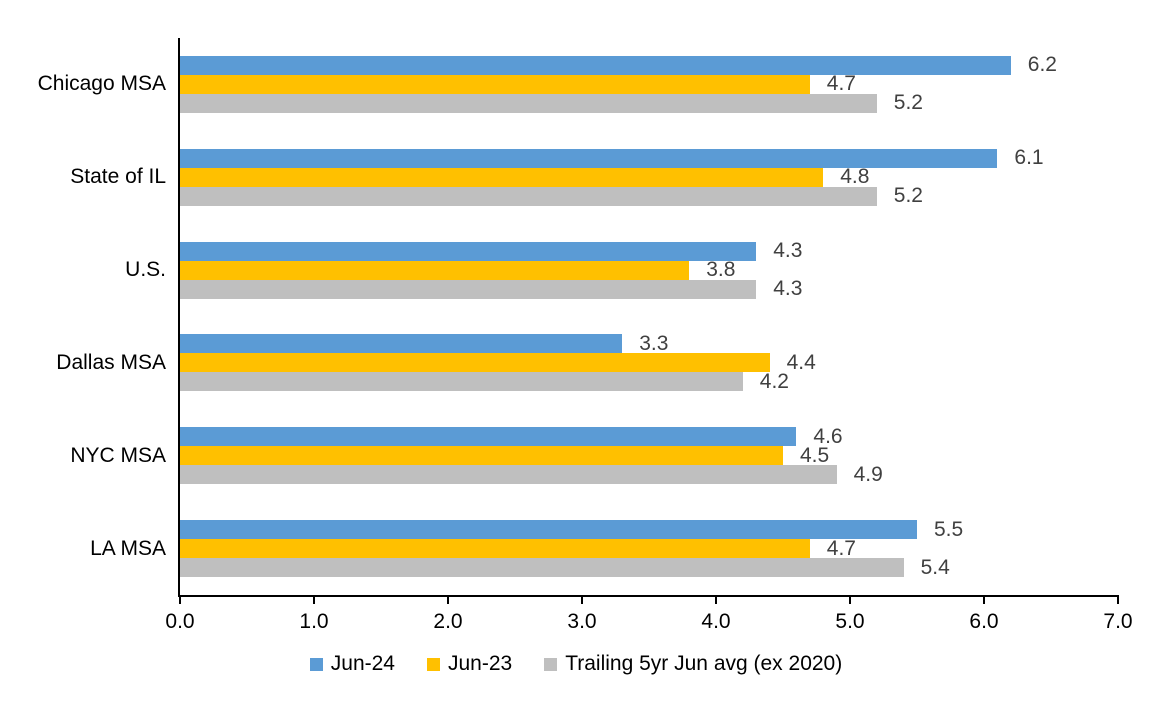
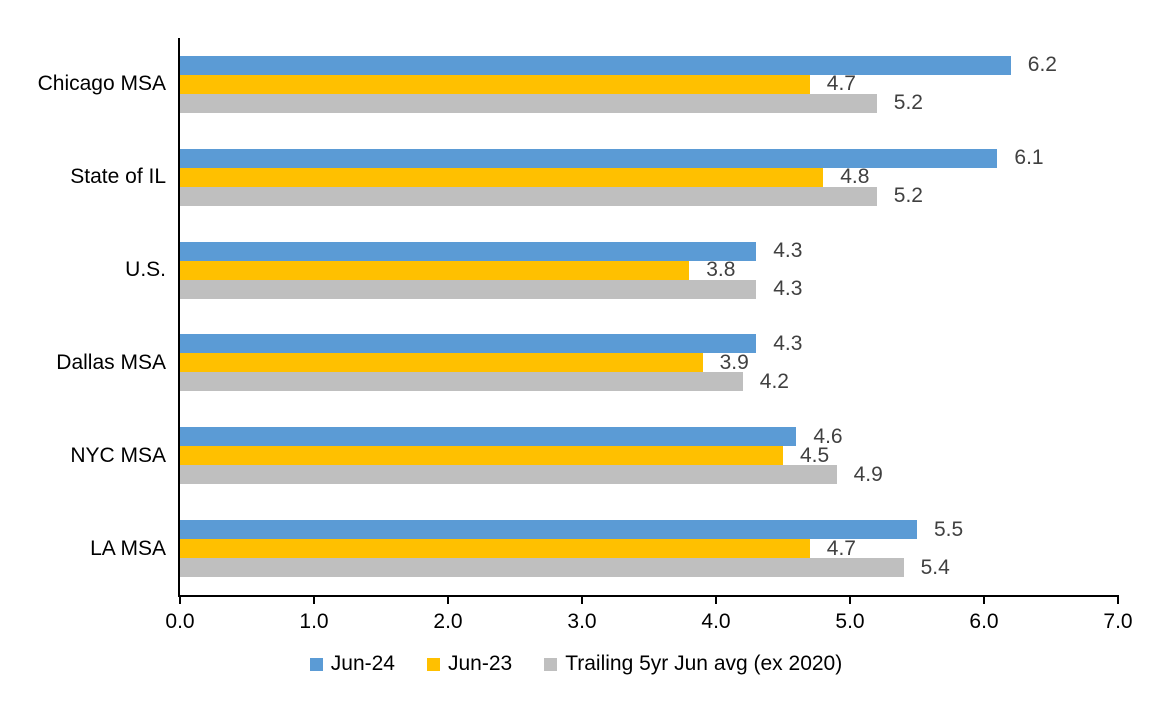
Jun-24/Dallas MSA: 3.3 -> 4.3
Jun-23/Dallas MSA: 4.4 -> 3.9
